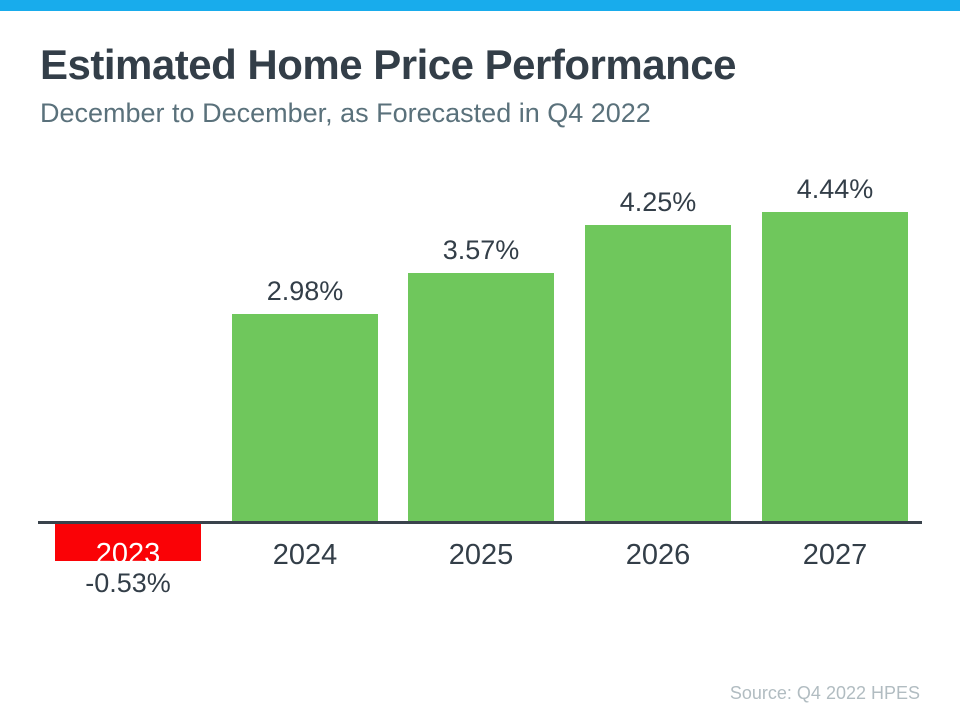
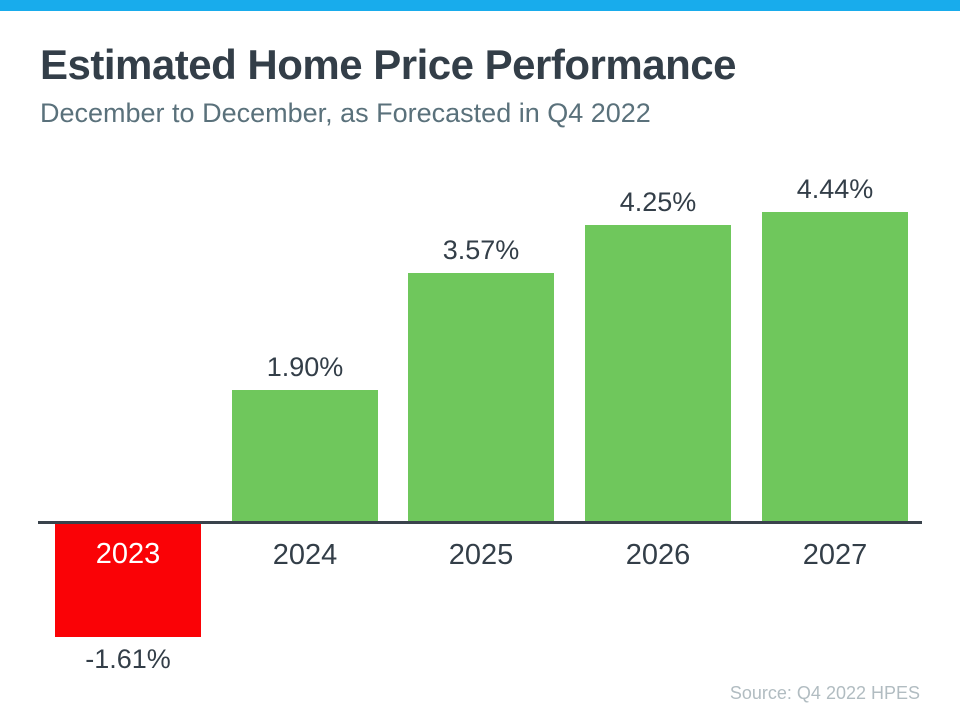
2023: -0.53% -> -1.61%
2024: 2.98% -> 1.90%
